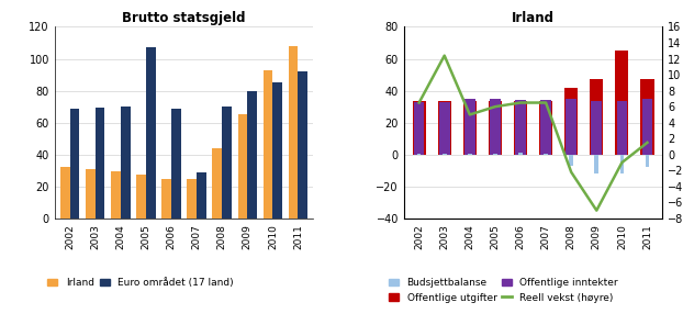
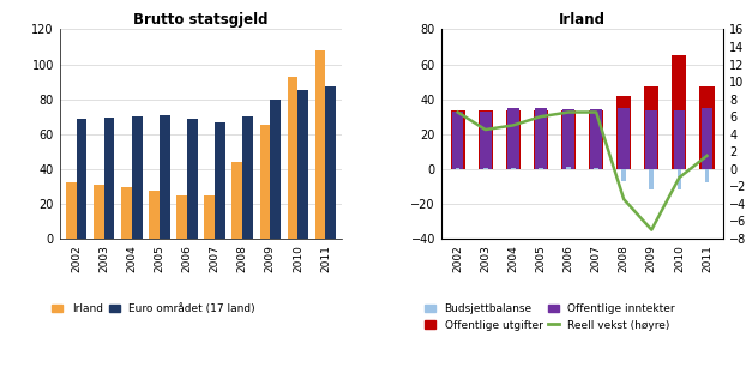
Brutto statsgjeld/Euro området (17 land)/2005: 107 -> 70
Brutto statsgjeld/Euro området (17 land)/2007: 29 -> 66
Brutto statsgjeld/Euro området (17 land)/2011: 92 -> 88
Irland/Reell vekst (høyre)/2003: 12.4 -> 4.5
Irland/Reell vekst (høyre)/2008: -2.2 -> -3.5
